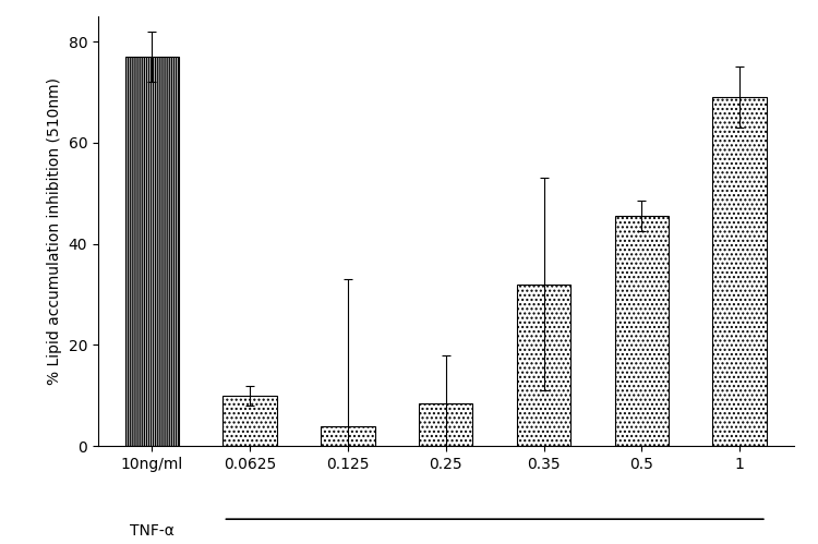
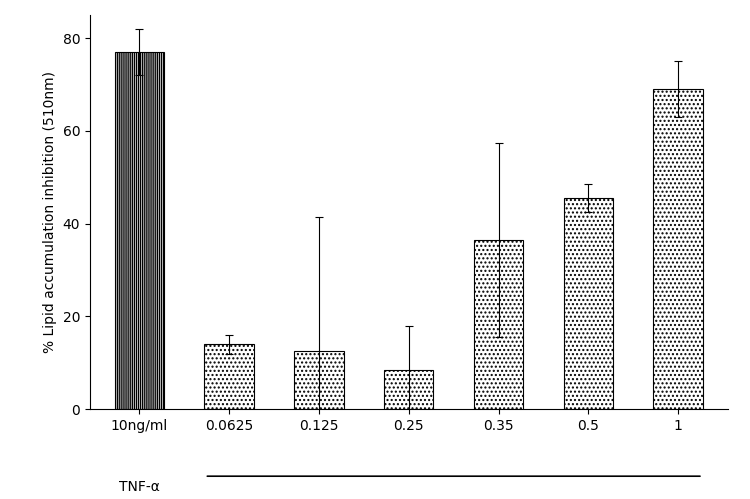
0.0625: 10.0 -> 14.0
0.125: 4.0 -> 12.5
0.35: 32.0 -> 36.5
